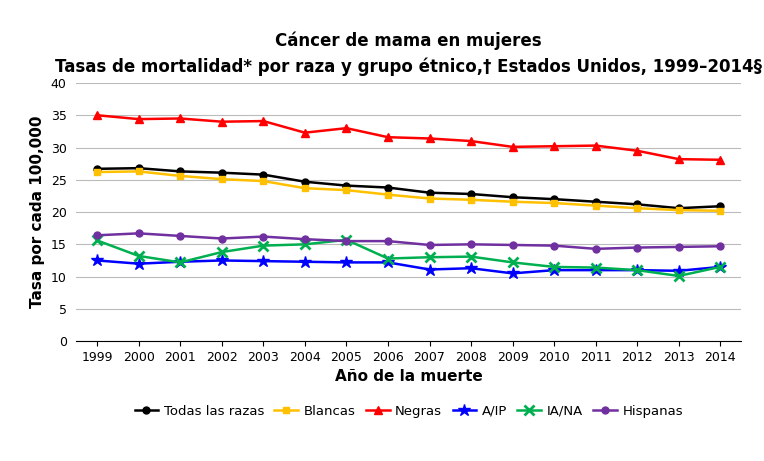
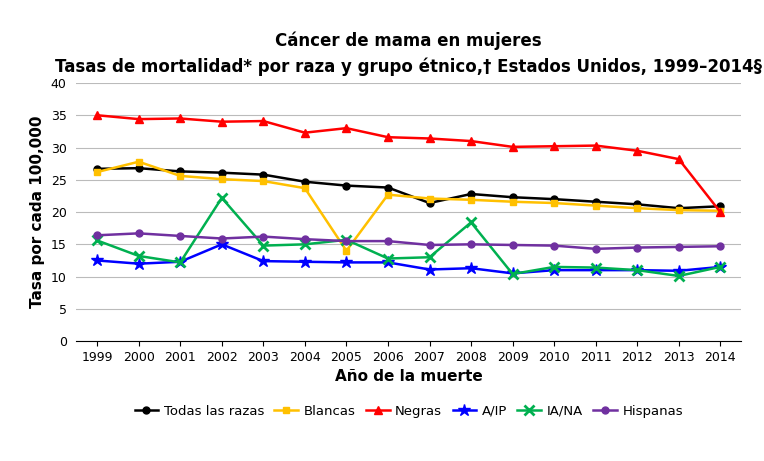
Blancas/2000: 26.3 -> 27.8
A/IP/2002: 12.5 -> 15.0
IA/NA/2002: 13.8 -> 22.2
Blancas/2005: 23.4 -> 14.0
Todas las razas/2007: 23.0 -> 21.4
IA/NA/2008: 13.1 -> 18.4
IA/NA/2009: 12.2 -> 10.4
Negras/2014: 28.1 -> 20.0
